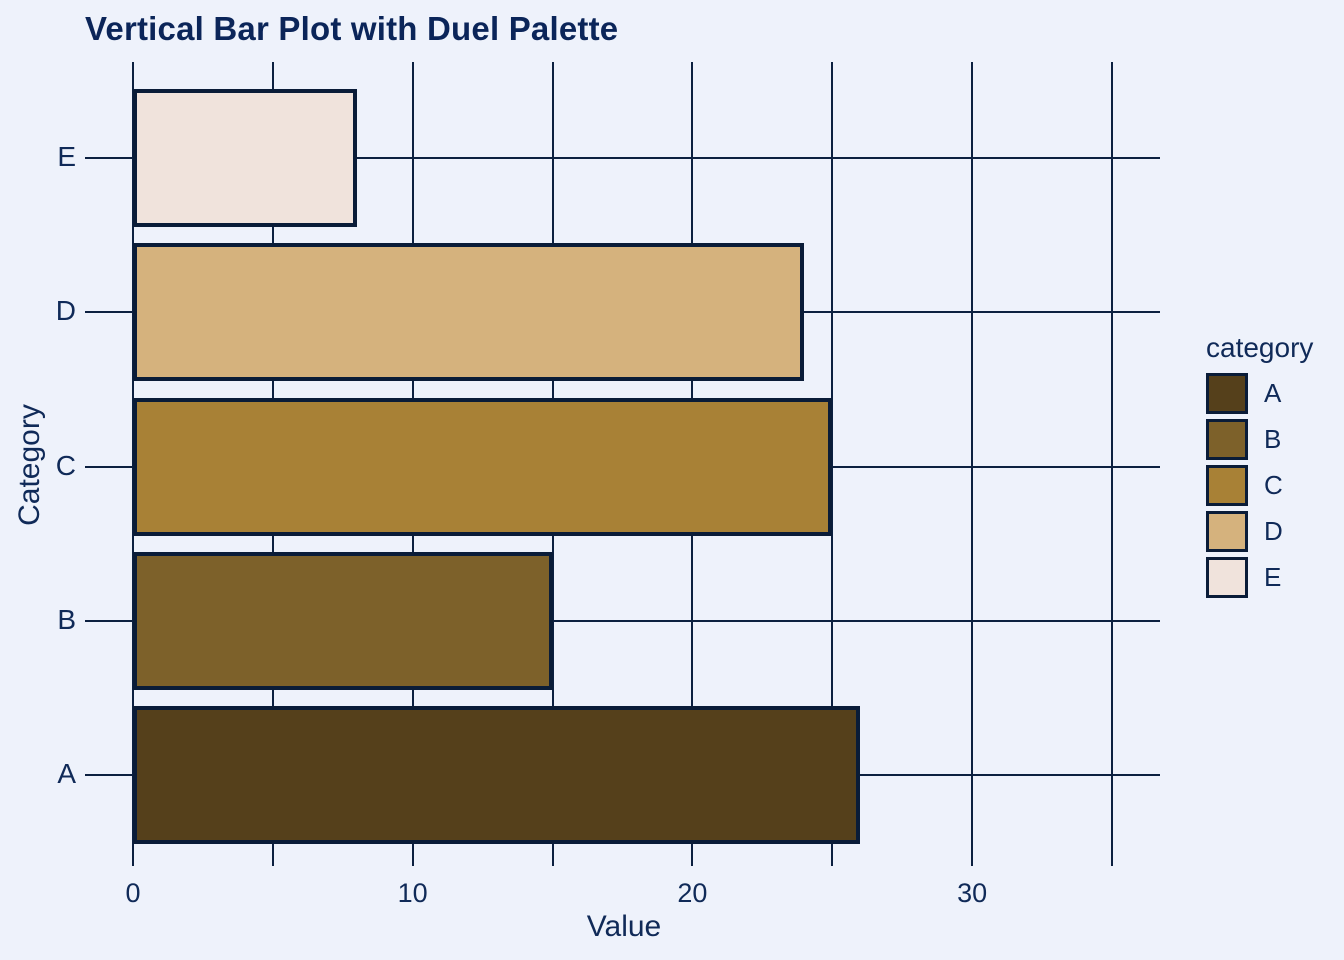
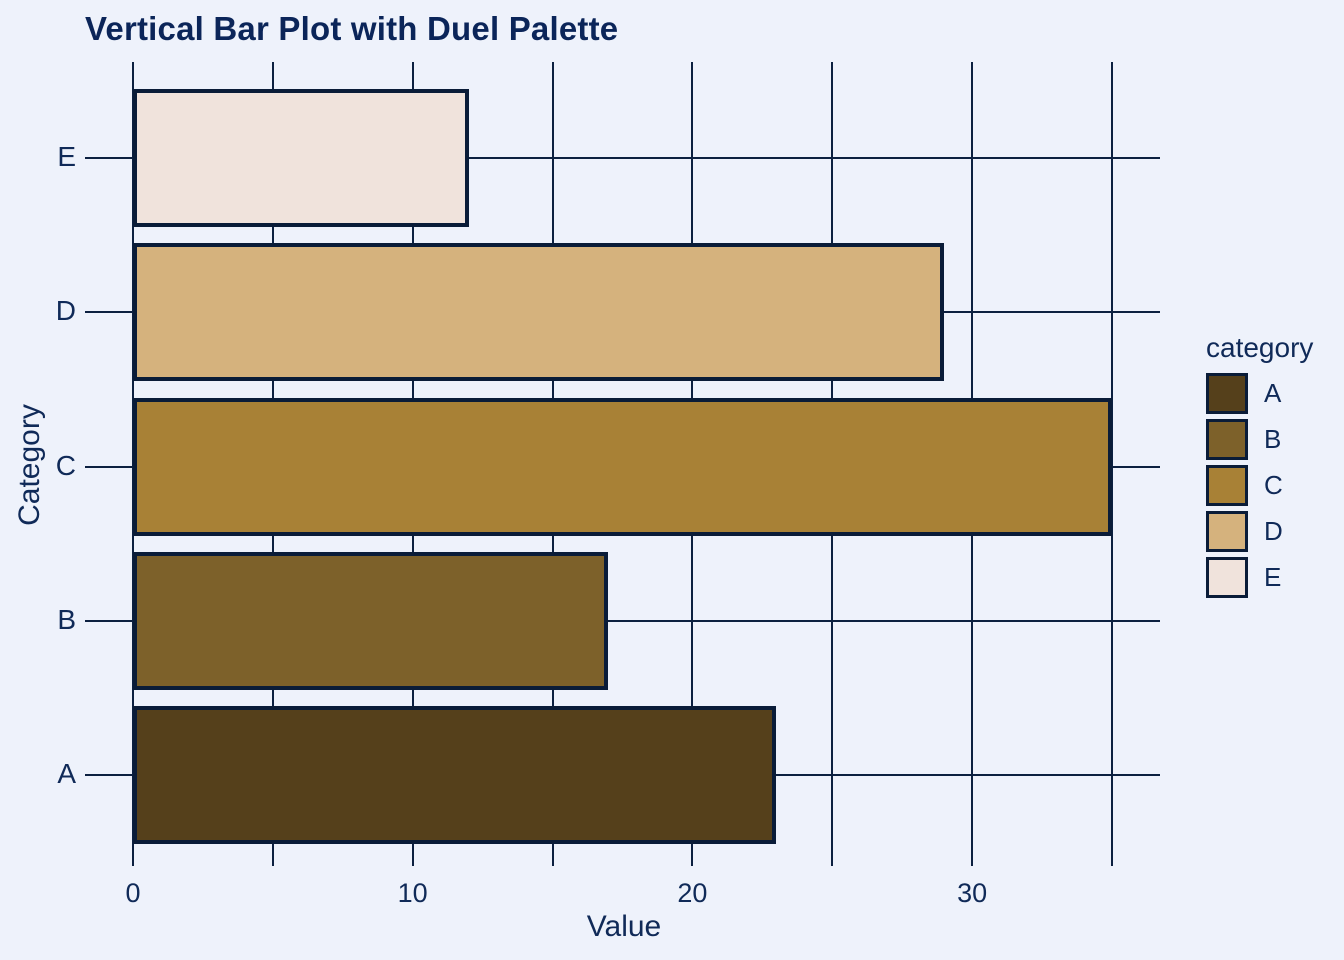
A: 26 -> 23
B: 15 -> 17
C: 25 -> 35
D: 24 -> 29
E: 8 -> 12
